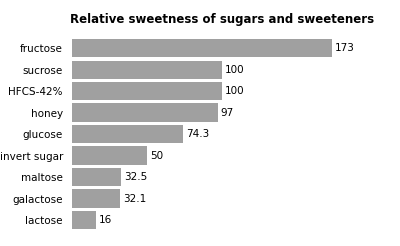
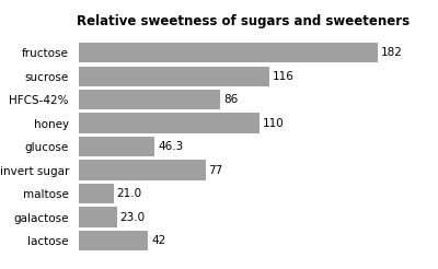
fructose: 173 -> 182
sucrose: 100 -> 116
HFCS-42%: 100 -> 86
honey: 97 -> 110
glucose: 74.3 -> 46.3
invert sugar: 50 -> 77
maltose: 32.5 -> 21.0
galactose: 32.1 -> 23.0
lactose: 16 -> 42
